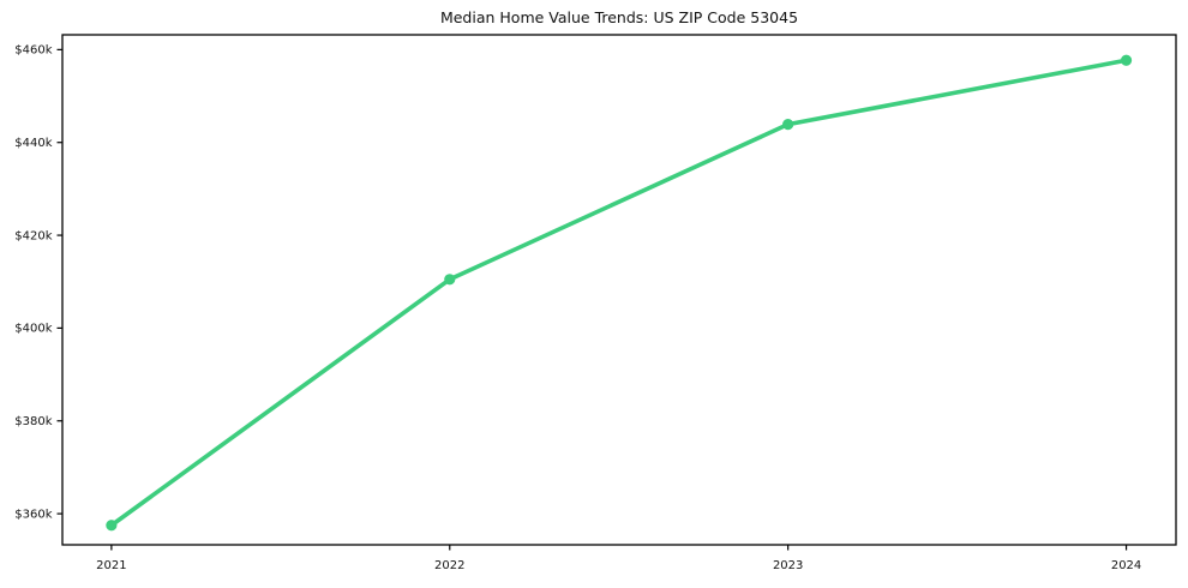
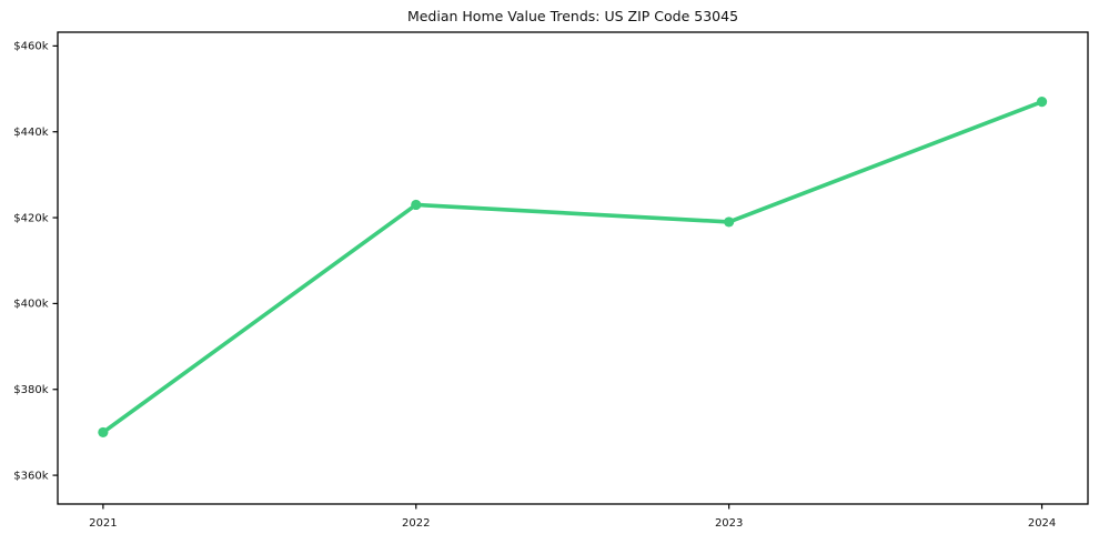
2021: $358k -> $370k
2022: $410k -> $423k
2023: $444k -> $419k
2024: $458k -> $447k
